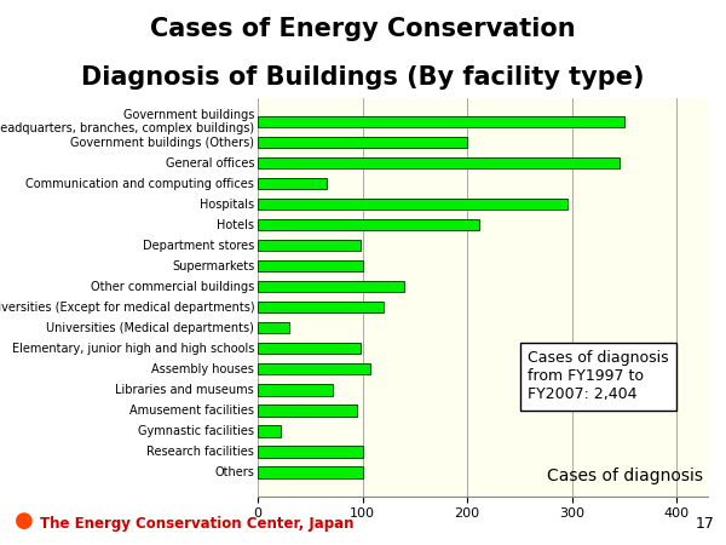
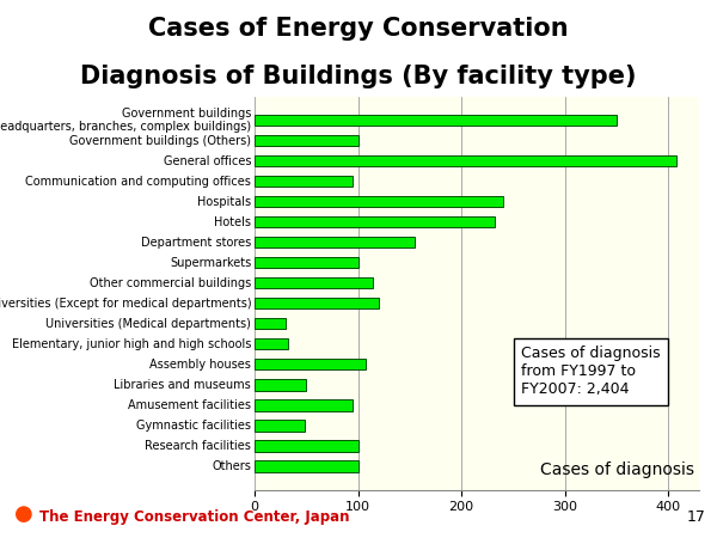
Government buildings (Others): 200 -> 100
General offices: 346 -> 408
Communication and computing offices: 66 -> 95
Hospitals: 296 -> 240
Hotels: 212 -> 232
Department stores: 98 -> 155
Other commercial buildings: 140 -> 115
Elementary, junior high and high schools: 98 -> 32
Libraries and museums: 72 -> 50
Gymnastic facilities: 22 -> 48
